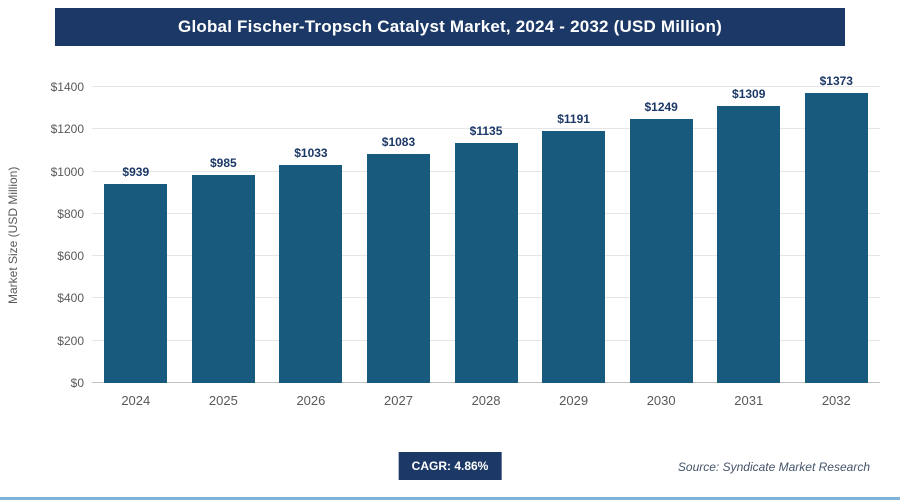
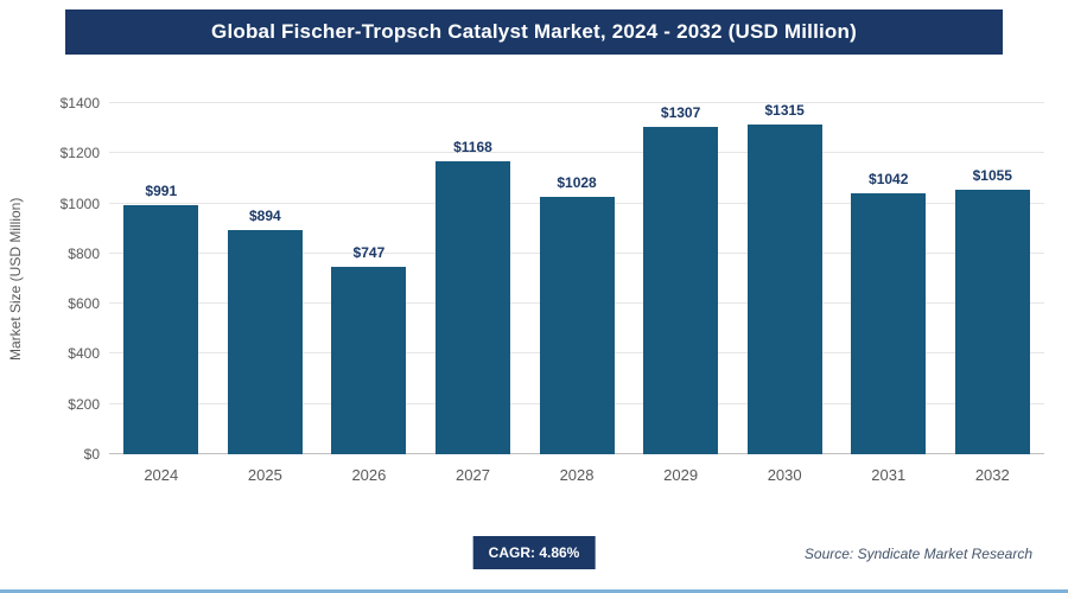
2024: $939 -> $991
2025: $985 -> $894
2026: $1033 -> $747
2027: $1083 -> $1168
2028: $1135 -> $1028
2029: $1191 -> $1307
2030: $1249 -> $1315
2031: $1309 -> $1042
2032: $1373 -> $1055
